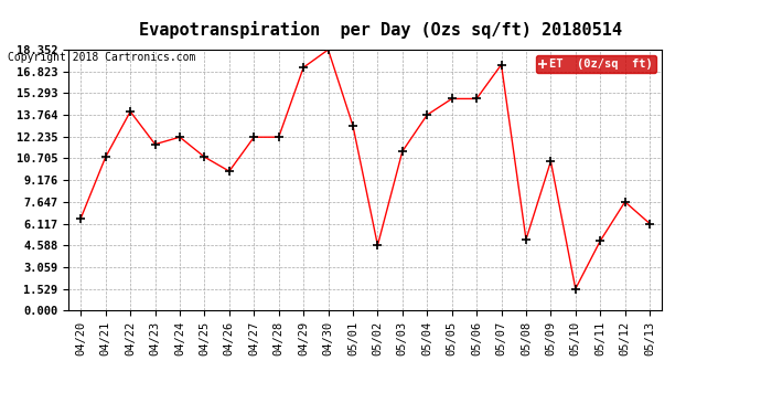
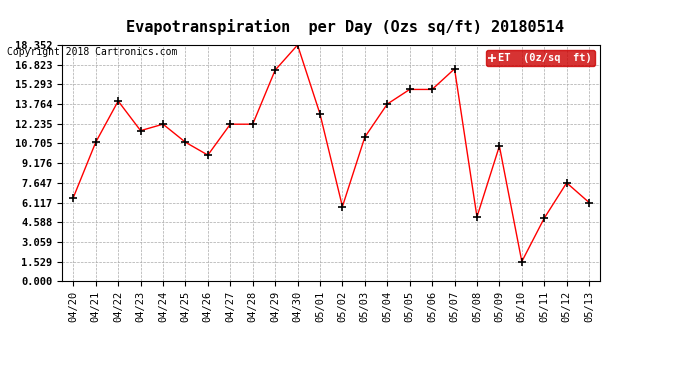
04/29: 17.1 -> 16.4
05/02: 4.6 -> 5.8
05/07: 17.3 -> 16.5
